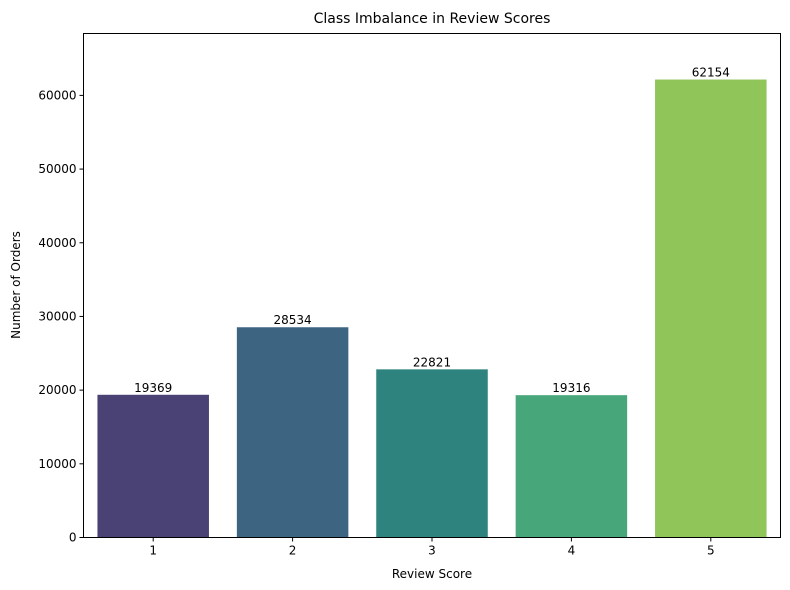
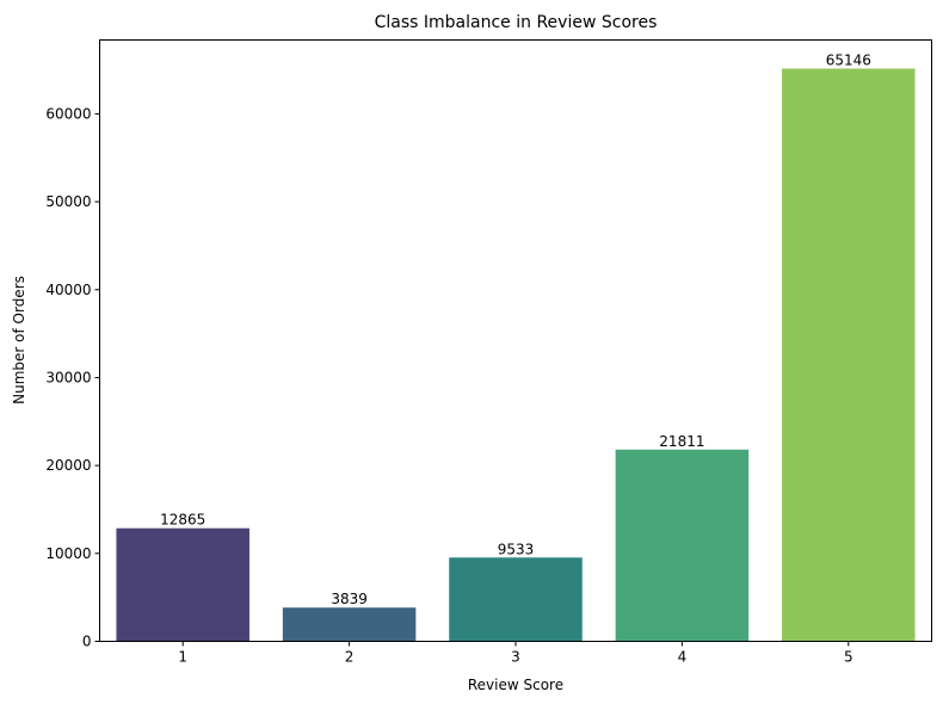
1: 19369 -> 12865
2: 28534 -> 3839
3: 22821 -> 9533
4: 19316 -> 21811
5: 62154 -> 65146
